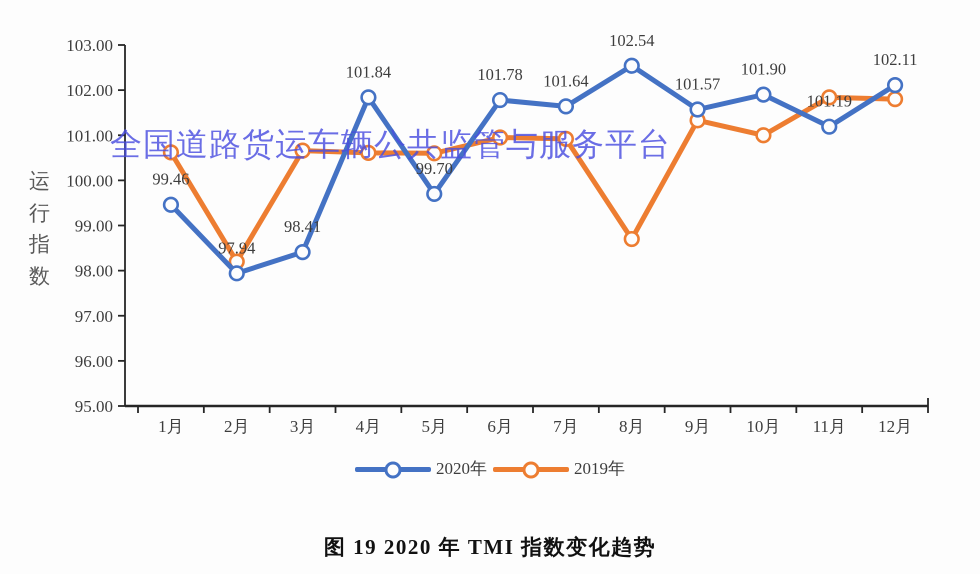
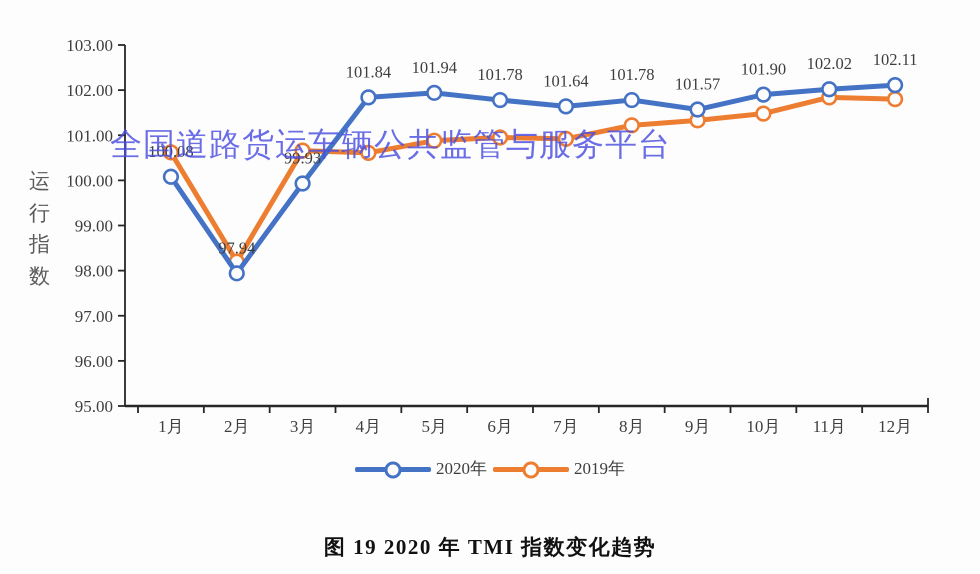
2020年/1月: 99.46 -> 100.08
2020年/3月: 98.41 -> 99.93
2020年/5月: 99.70 -> 101.94
2019年/5月: 100.6 -> 100.9
2020年/8月: 102.54 -> 101.78
2019年/8月: 98.7 -> 101.2
2019年/10月: 101.0 -> 101.5
2020年/11月: 101.19 -> 102.02
